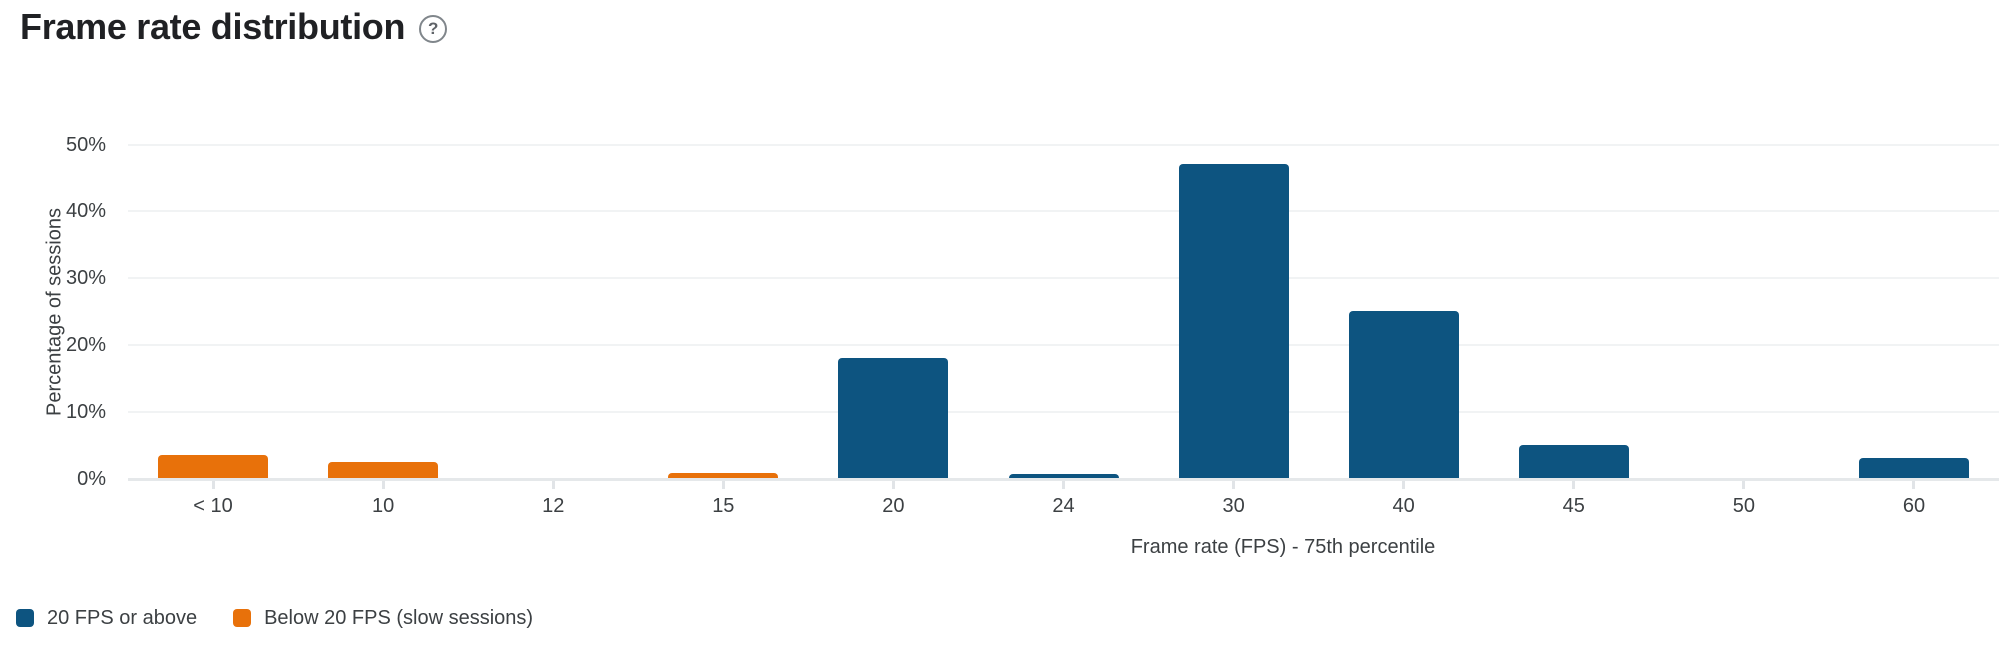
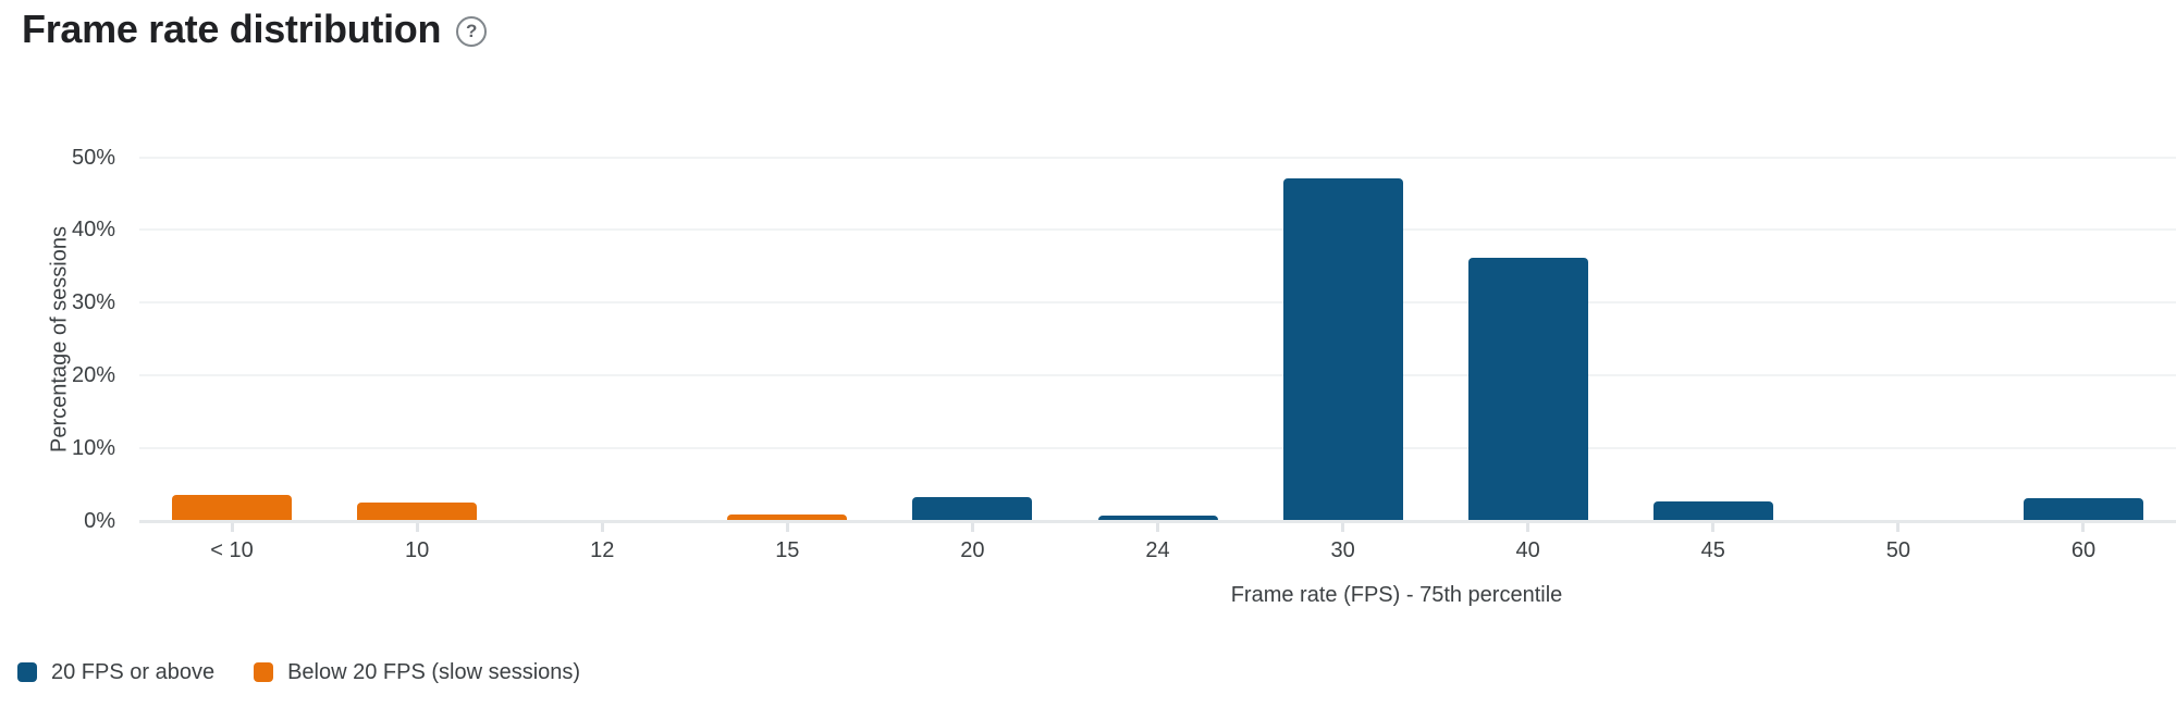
20 FPS or above/20: 18% -> 3%
20 FPS or above/40: 25% -> 36%
20 FPS or above/45: 5% -> 3%
